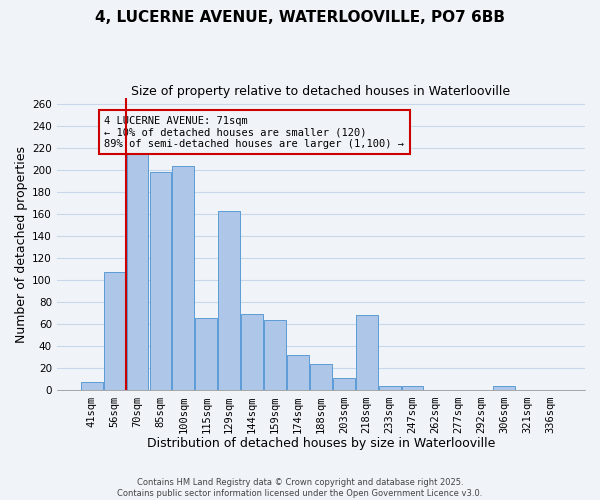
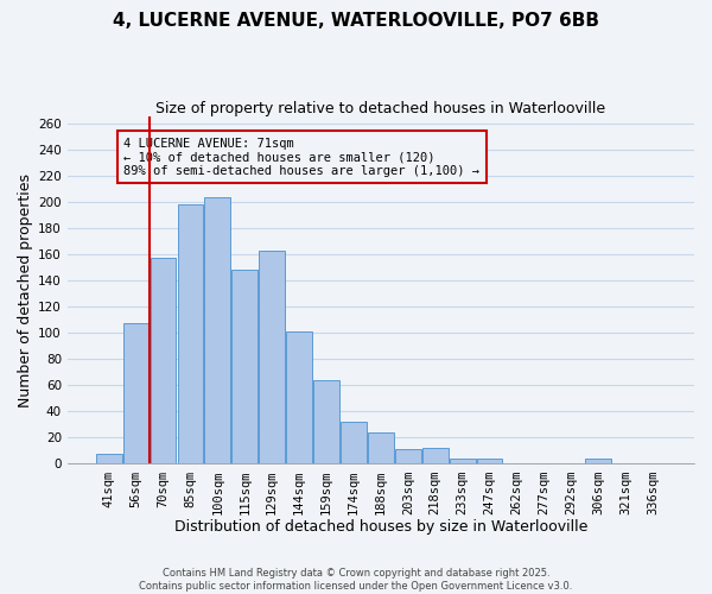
70sqm: 216 -> 157
115sqm: 66 -> 148
144sqm: 69 -> 101
218sqm: 68 -> 12
